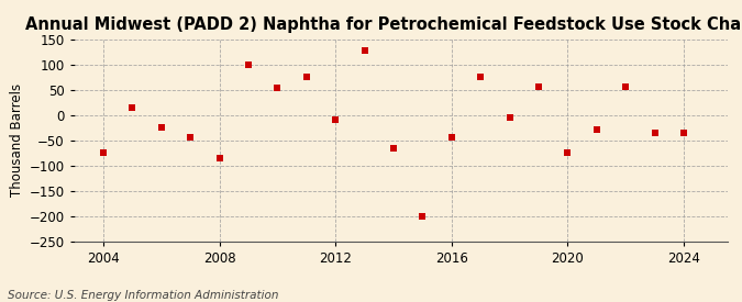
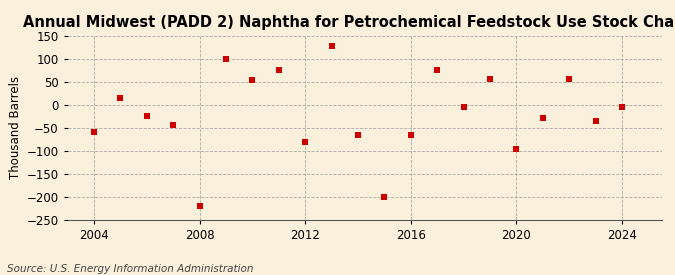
2004: -75 -> -60
2008: -85 -> -220
2012: -10 -> -80
2016: -43 -> -65
2020: -75 -> -95
2024: -35 -> -5
